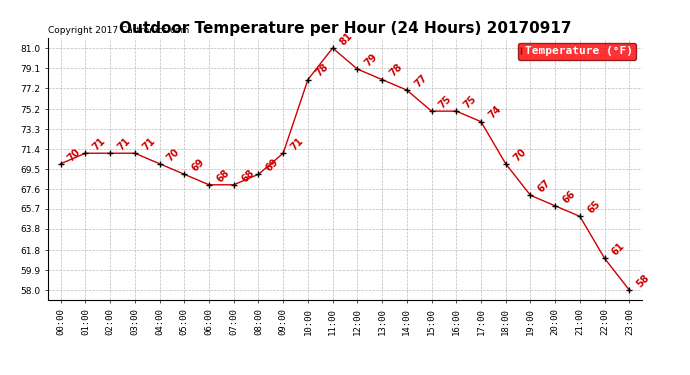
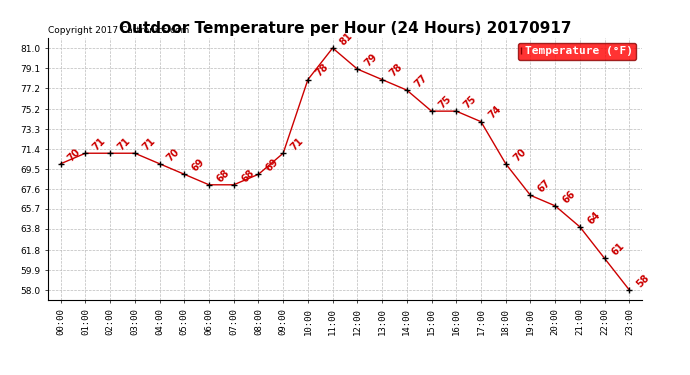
21:00: 65 -> 64
